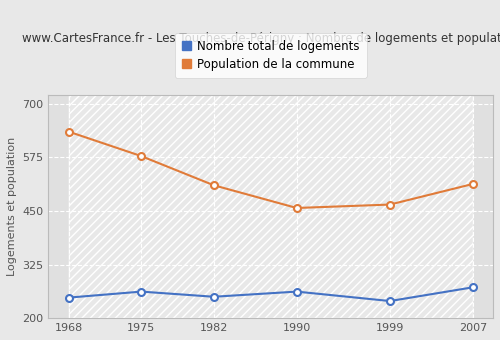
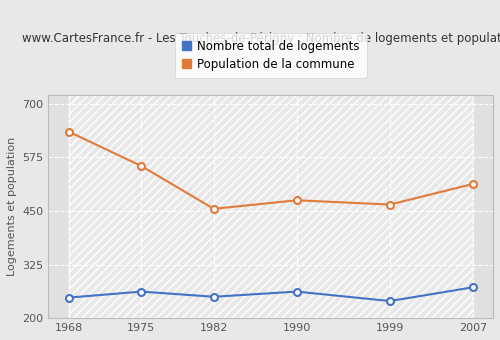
Population de la commune/1975: 578 -> 555
Population de la commune/1982: 510 -> 455
Population de la commune/1990: 457 -> 475
